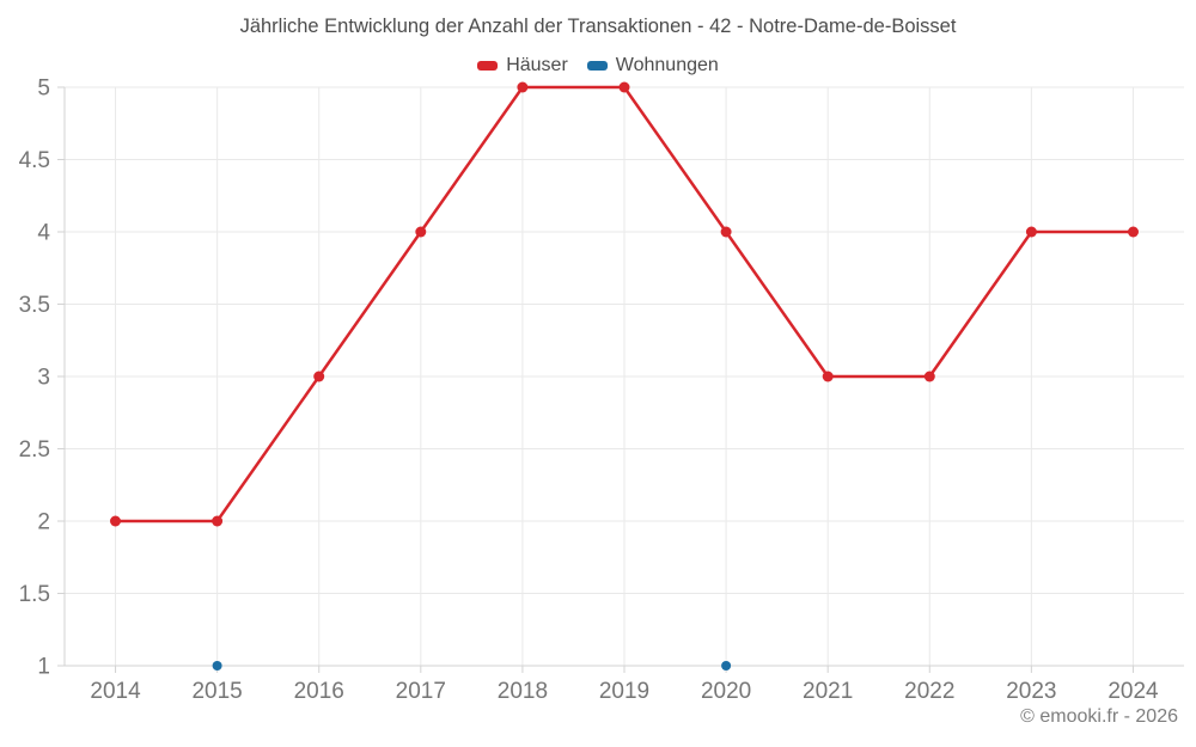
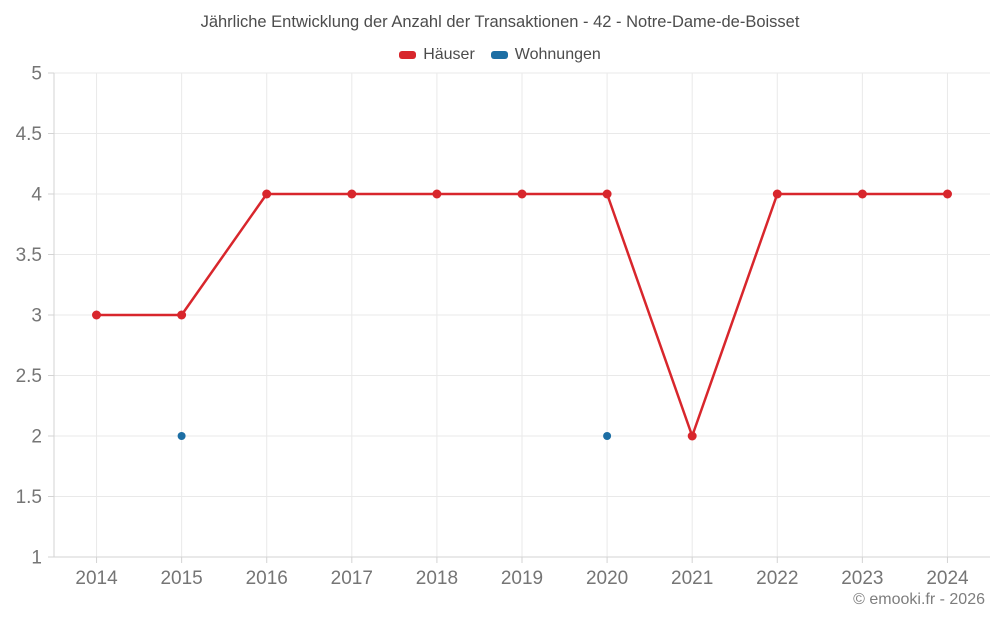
Häuser/2014: 2 -> 3
Häuser/2015: 2 -> 3
Wohnungen/2015: 1 -> 2
Häuser/2016: 3 -> 4
Häuser/2018: 5 -> 4
Häuser/2019: 5 -> 4
Wohnungen/2020: 1 -> 2
Häuser/2021: 3 -> 2
Häuser/2022: 3 -> 4
